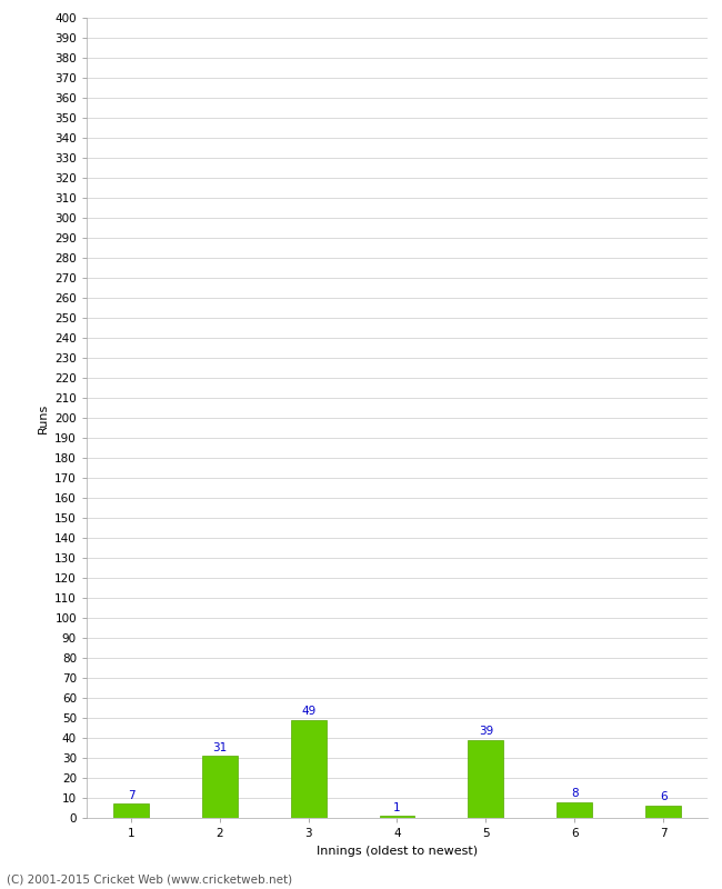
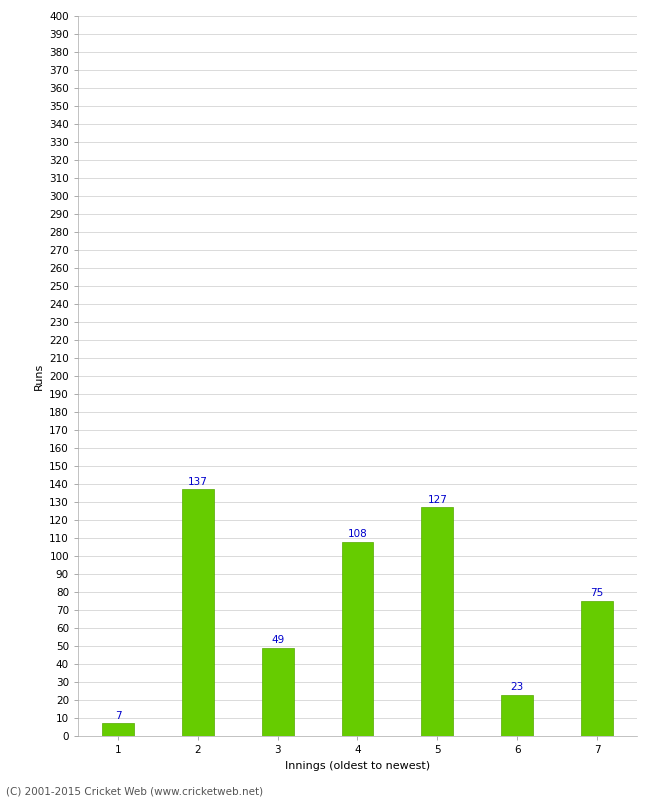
2: 31 -> 137
4: 1 -> 108
5: 39 -> 127
6: 8 -> 23
7: 6 -> 75
